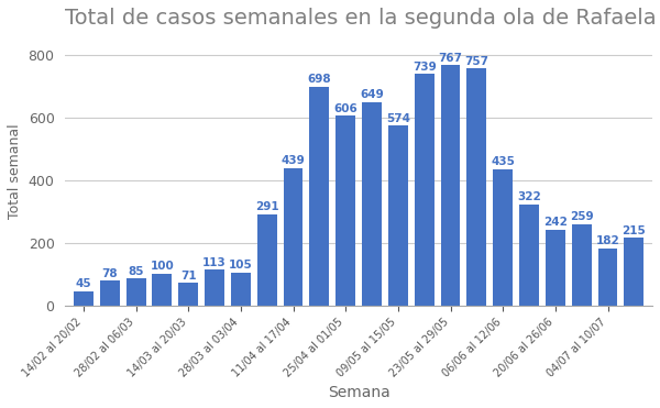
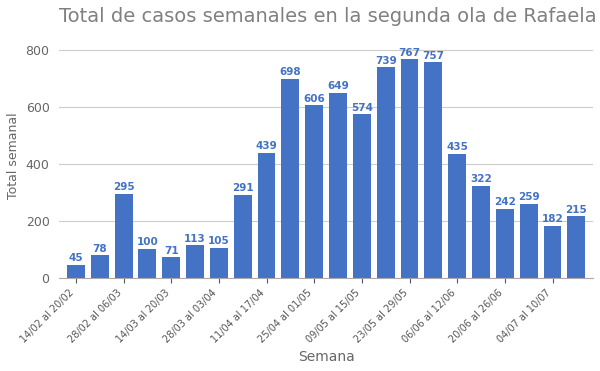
28/02 al 06/03: 85 -> 295
